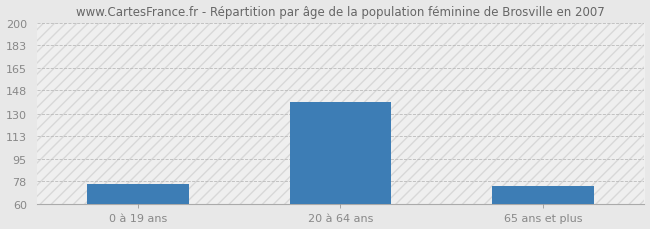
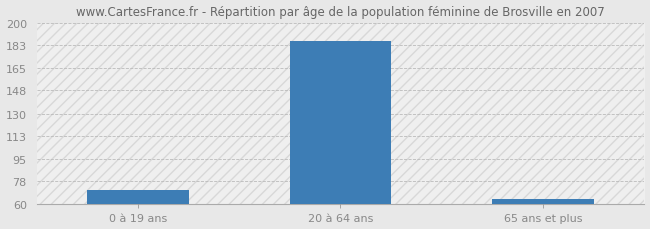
0 à 19 ans: 76 -> 71
20 à 64 ans: 139 -> 186
65 ans et plus: 74 -> 64
